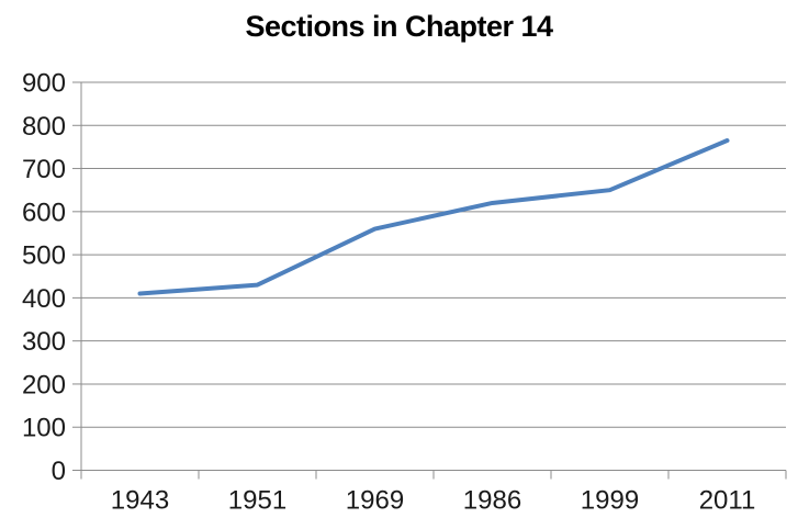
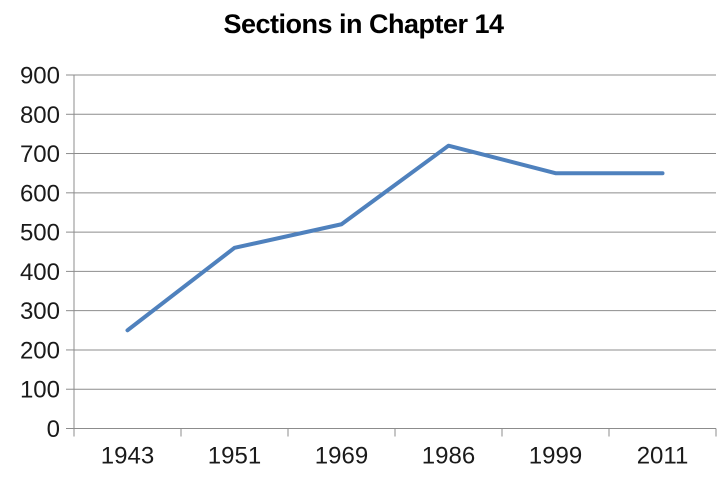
1943: 410 -> 250
1951: 430 -> 460
1969: 560 -> 520
1986: 620 -> 720
2011: 760 -> 650
